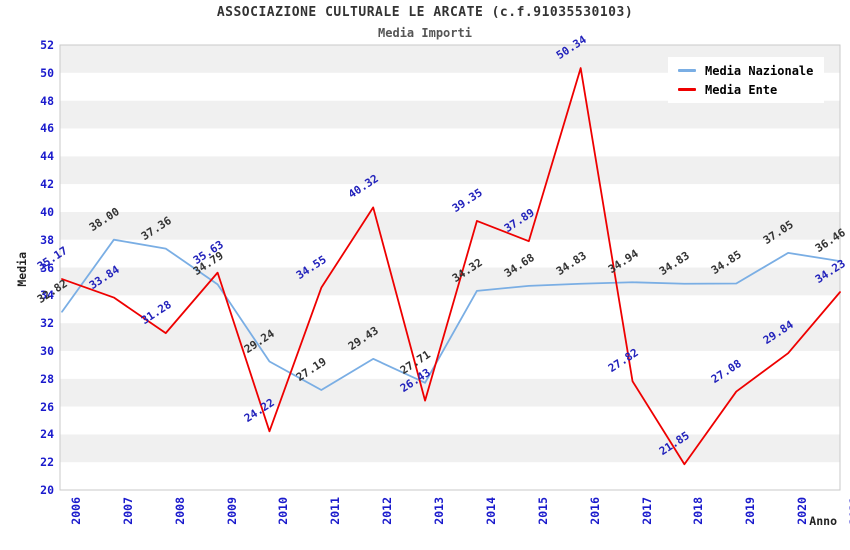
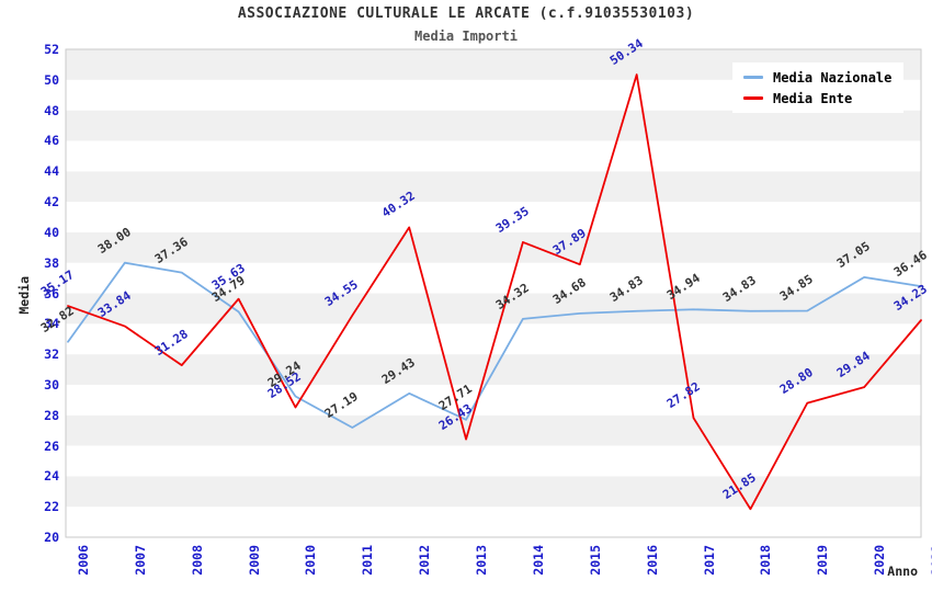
Media Ente/2010: 24.22 -> 28.52
Media Ente/2019: 27.08 -> 28.80
